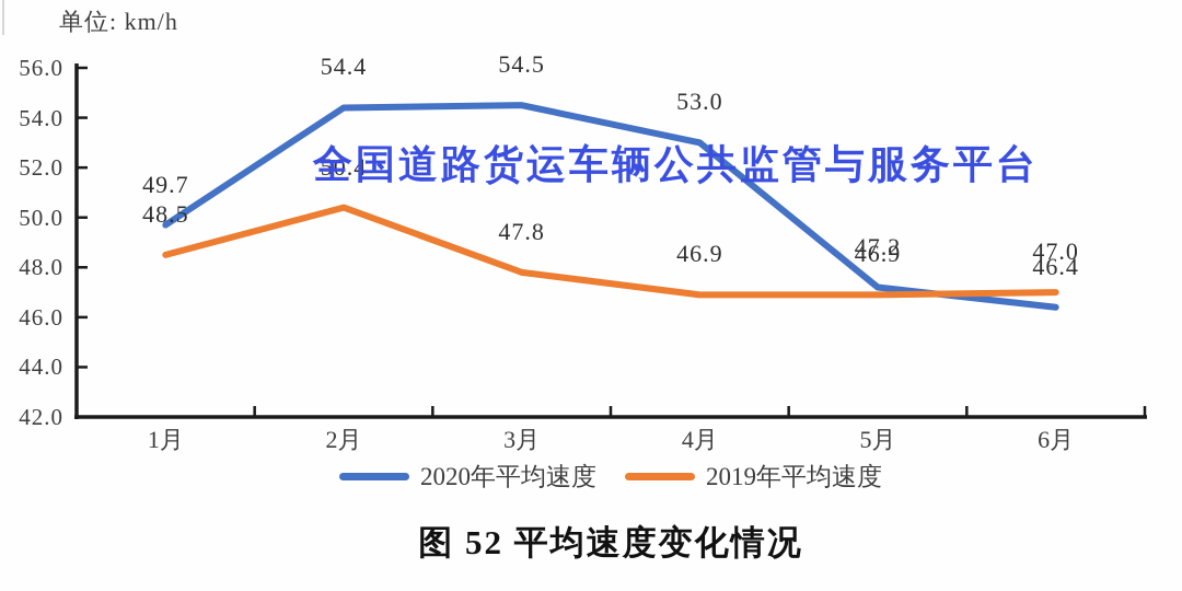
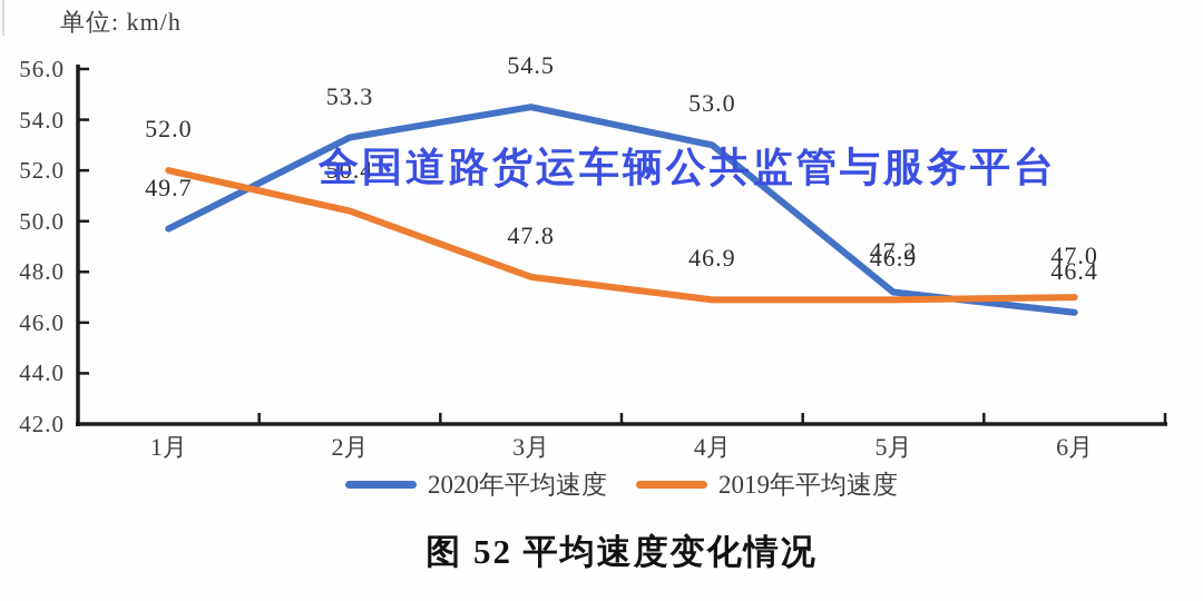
2019年平均速度/1月: 48.5 -> 52.0
2020年平均速度/2月: 54.4 -> 53.3
